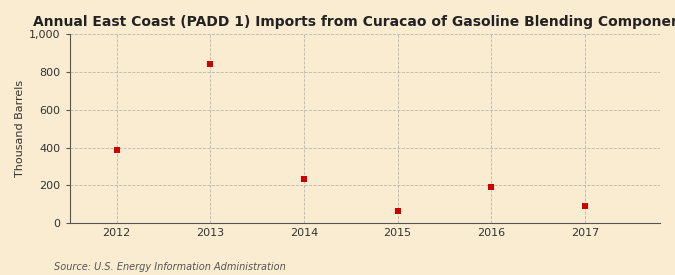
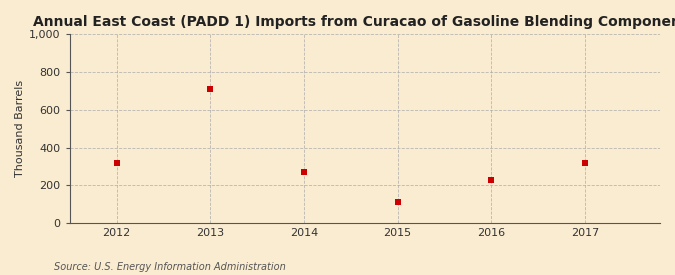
2012: 390 -> 320
2013: 840 -> 710
2014: 240 -> 270
2015: 60 -> 110
2016: 190 -> 230
2017: 90 -> 320
